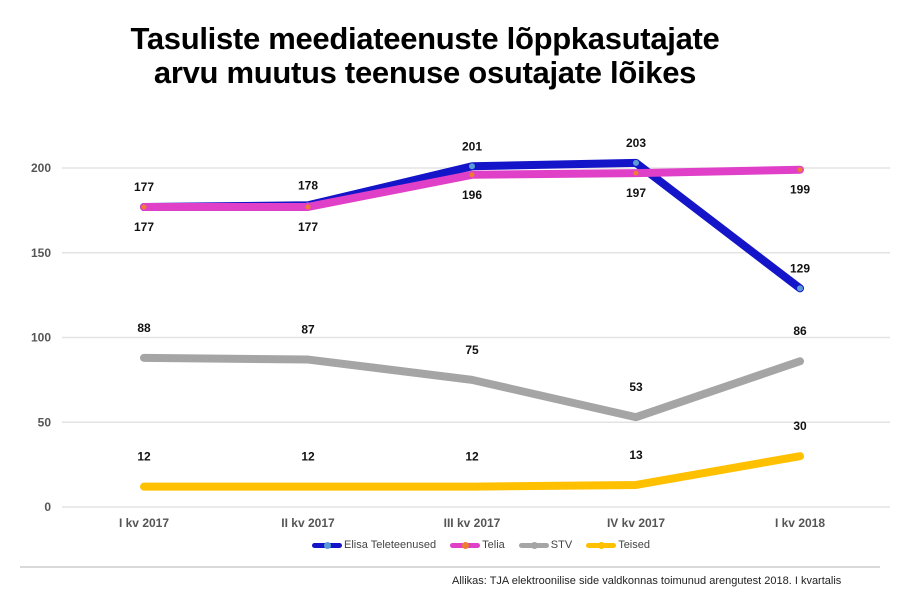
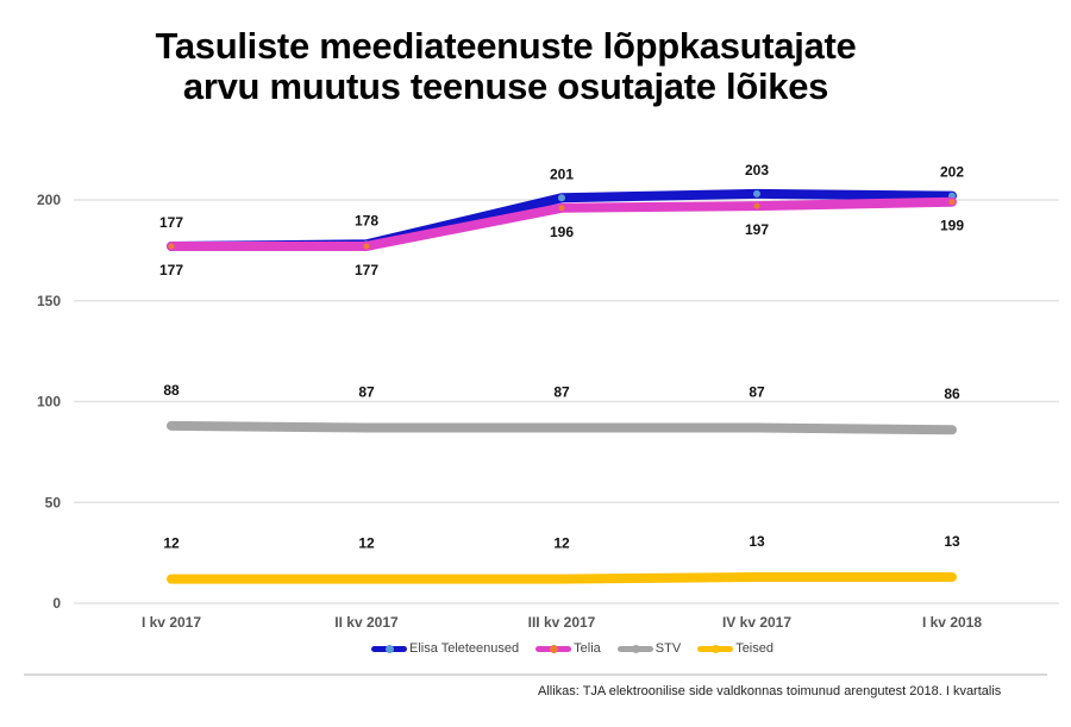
STV/III kv 2017: 75 -> 87
STV/IV kv 2017: 53 -> 87
Elisa Teleteenused/I kv 2018: 129 -> 202
Teised/I kv 2018: 30 -> 13
